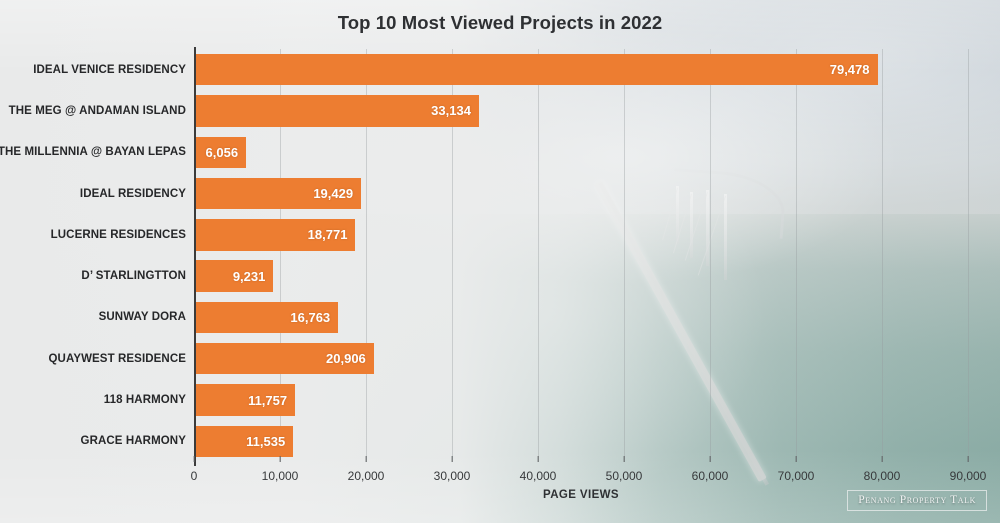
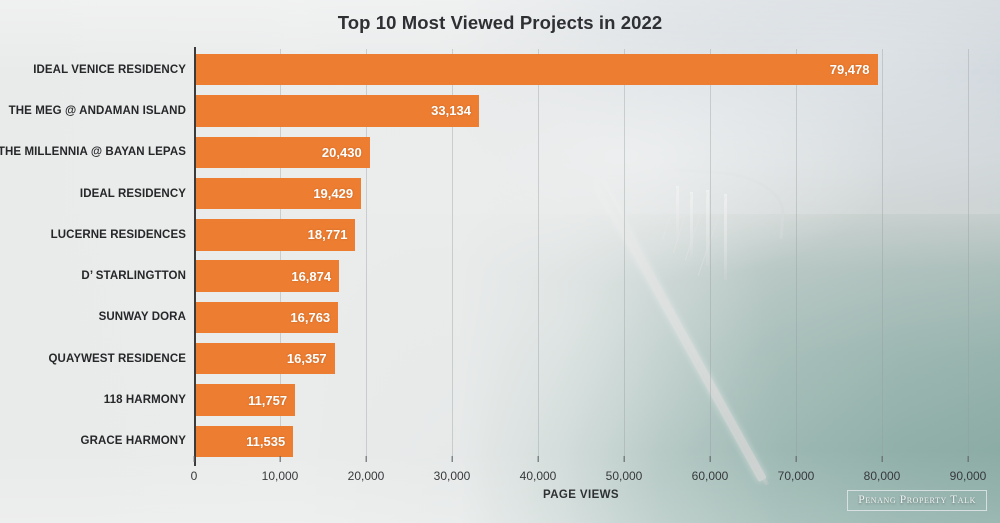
THE MILLENNIA @ BAYAN LEPAS: 6,056 -> 20,430
D’ STARLINGTTON: 9,231 -> 16,874
QUAYWEST RESIDENCE: 20,906 -> 16,357
